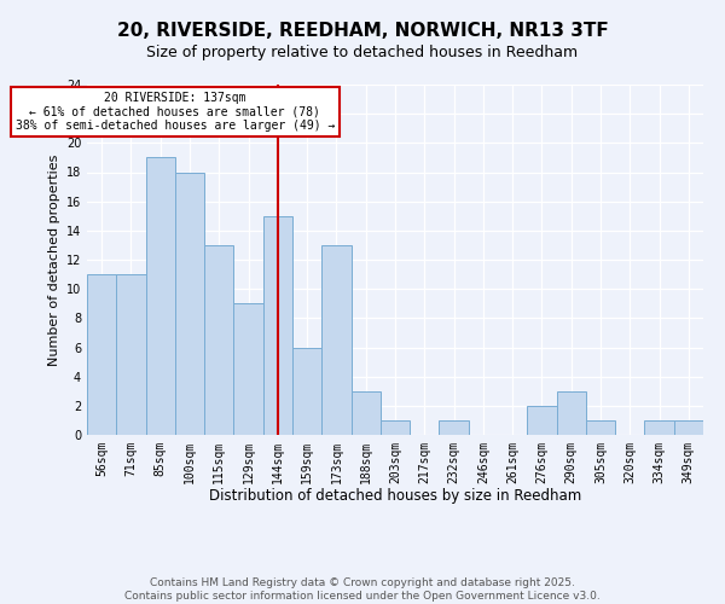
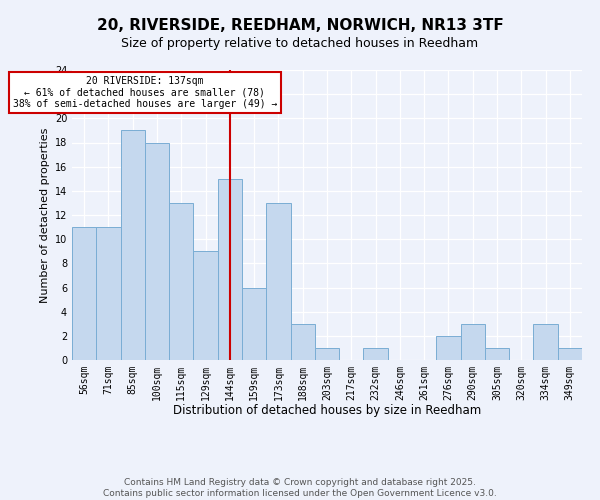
334sqm: 1 -> 3
